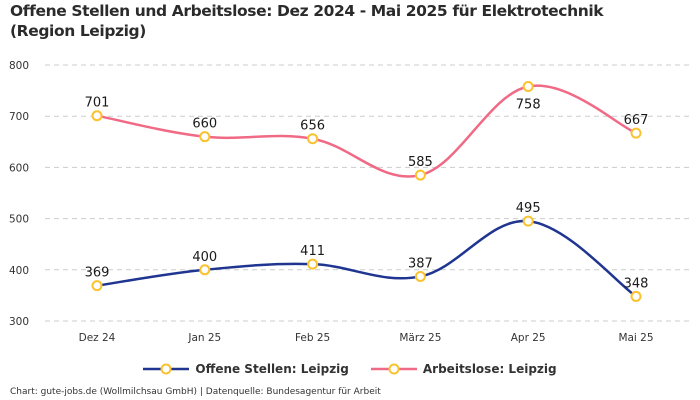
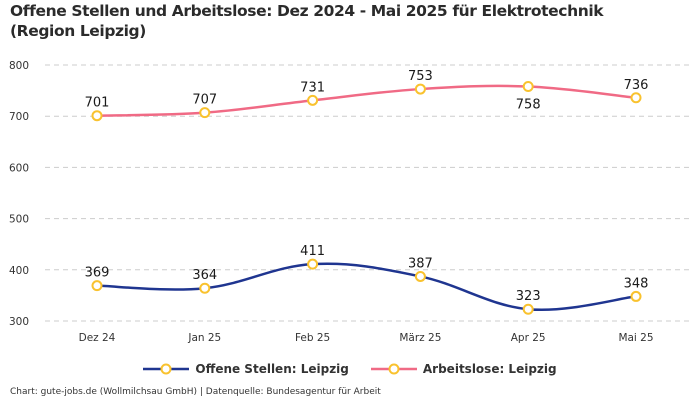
Offene Stellen: Leipzig/Jan 25: 400 -> 364
Arbeitslose: Leipzig/Jan 25: 660 -> 707
Arbeitslose: Leipzig/Feb 25: 656 -> 731
Arbeitslose: Leipzig/März 25: 585 -> 753
Offene Stellen: Leipzig/Apr 25: 495 -> 323
Arbeitslose: Leipzig/Mai 25: 667 -> 736
